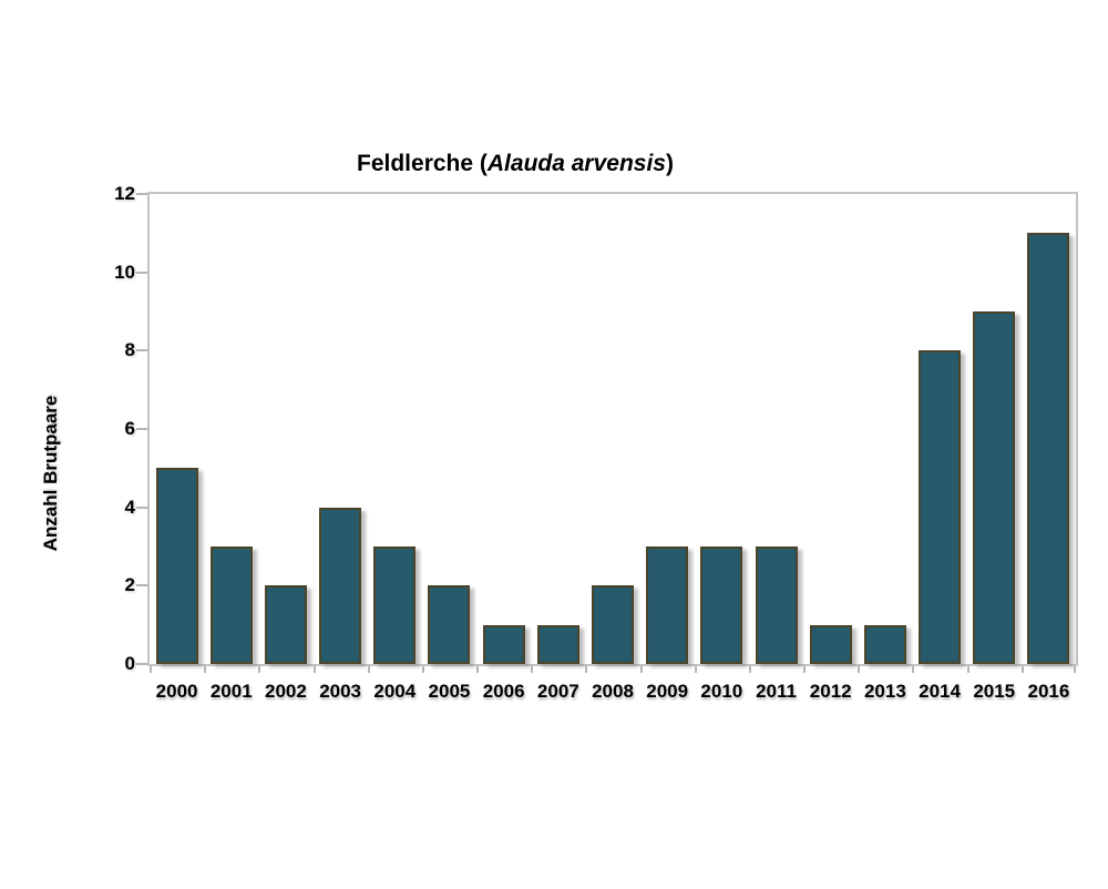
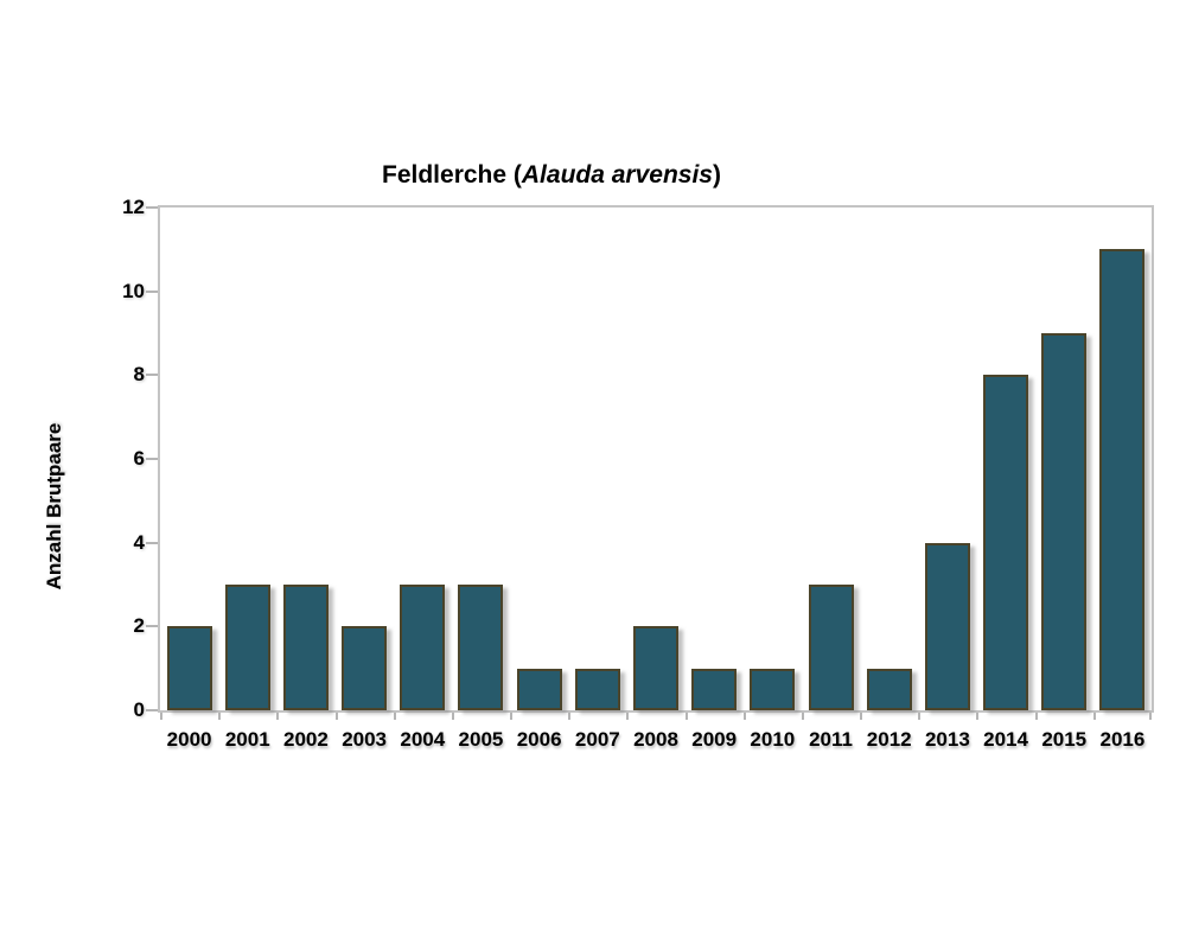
2000: 5 -> 2
2002: 2 -> 3
2003: 4 -> 2
2005: 2 -> 3
2009: 3 -> 1
2010: 3 -> 1
2013: 1 -> 4
